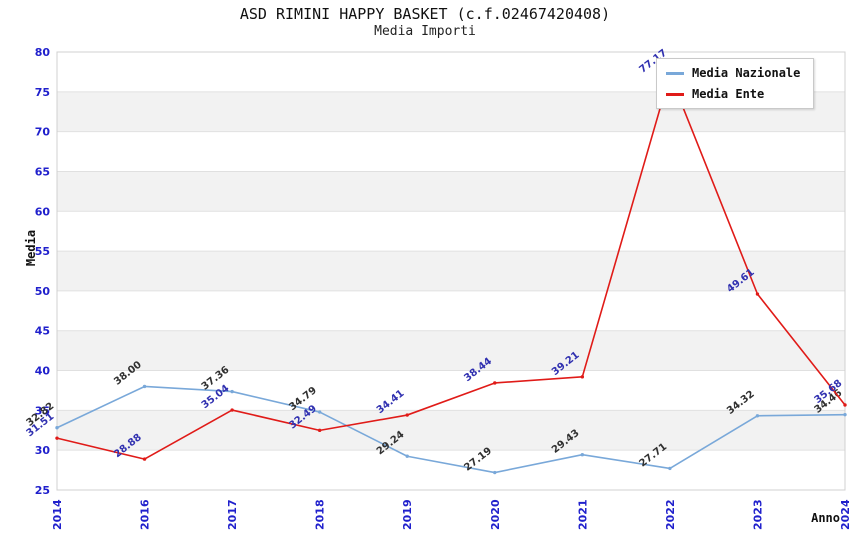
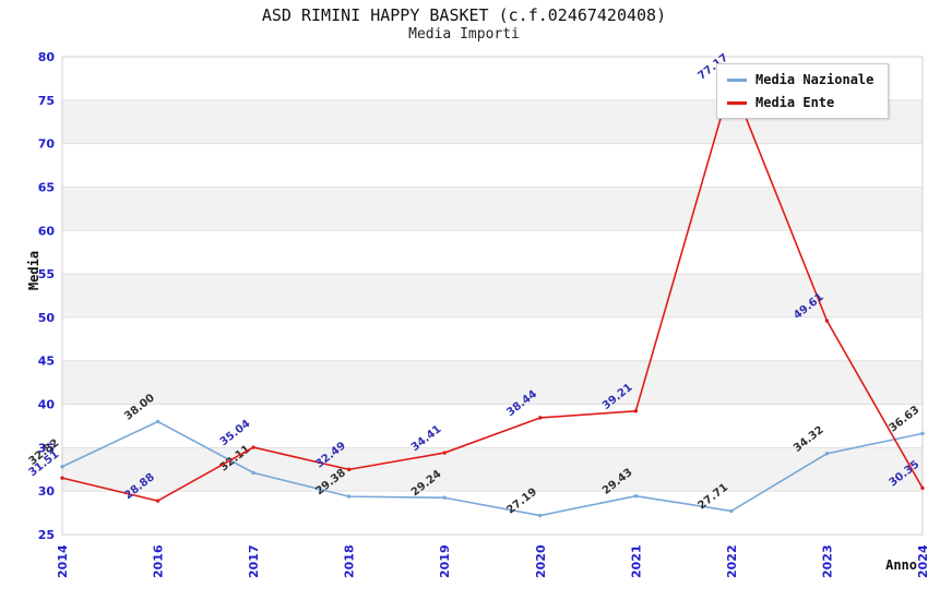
Media Nazionale/2017: 37.36 -> 32.11
Media Nazionale/2018: 34.79 -> 29.38
Media Nazionale/2024: 34.46 -> 36.63
Media Ente/2024: 35.68 -> 30.35
